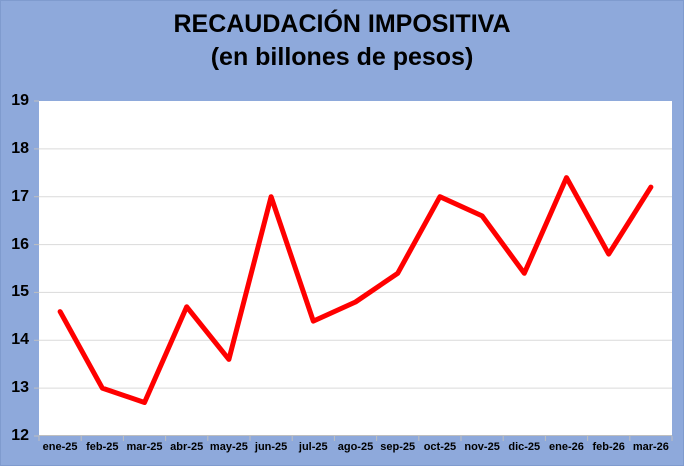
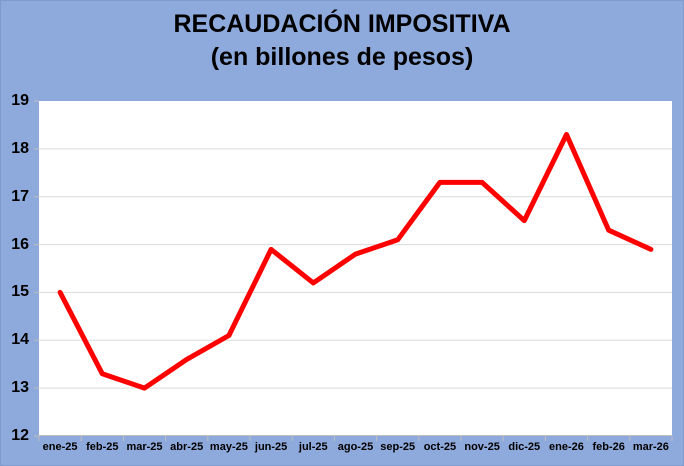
ene-25: 14.6 -> 15.0
feb-25: 13.0 -> 13.3
mar-25: 12.7 -> 13.0
abr-25: 14.7 -> 13.6
may-25: 13.6 -> 14.1
jun-25: 17.0 -> 15.9
jul-25: 14.4 -> 15.2
ago-25: 14.8 -> 15.8
sep-25: 15.4 -> 16.1
oct-25: 17.0 -> 17.3
nov-25: 16.6 -> 17.3
dic-25: 15.4 -> 16.5
ene-26: 17.4 -> 18.3
feb-26: 15.8 -> 16.3
mar-26: 17.2 -> 15.9
